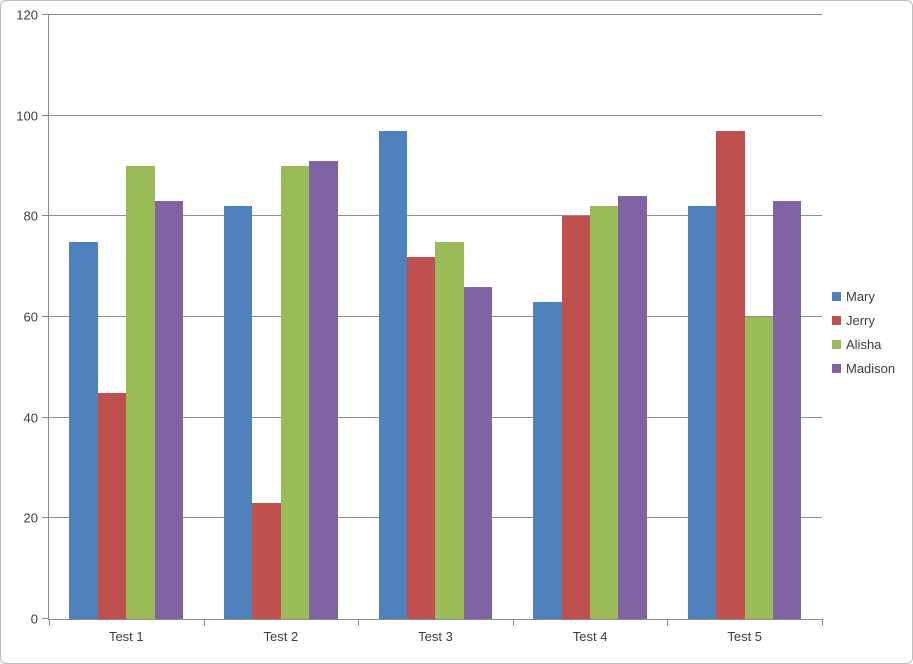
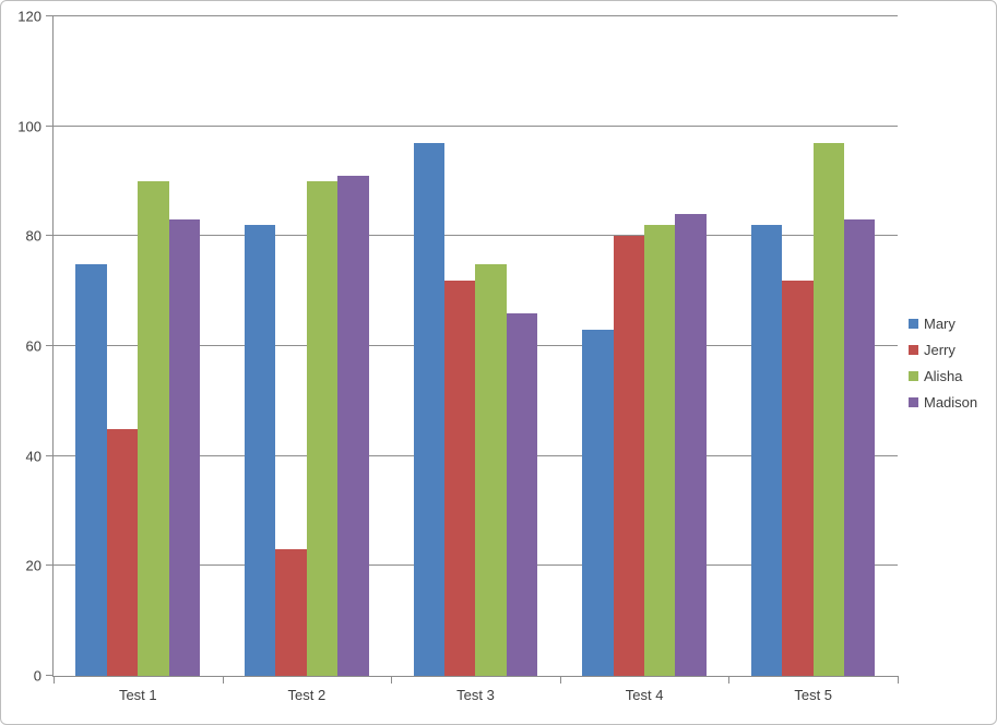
Jerry/Test 5: 97 -> 72
Alisha/Test 5: 60 -> 97
